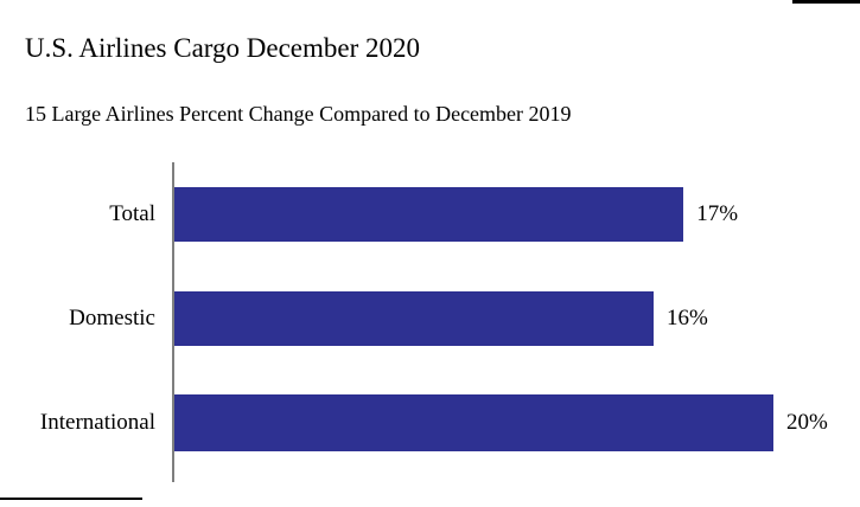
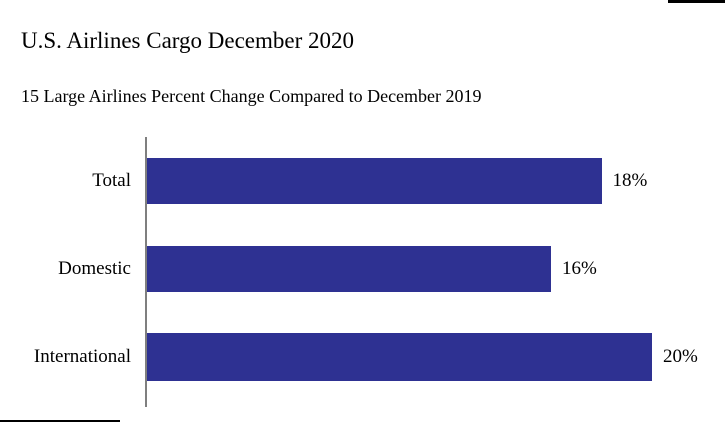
Total: 17% -> 18%
